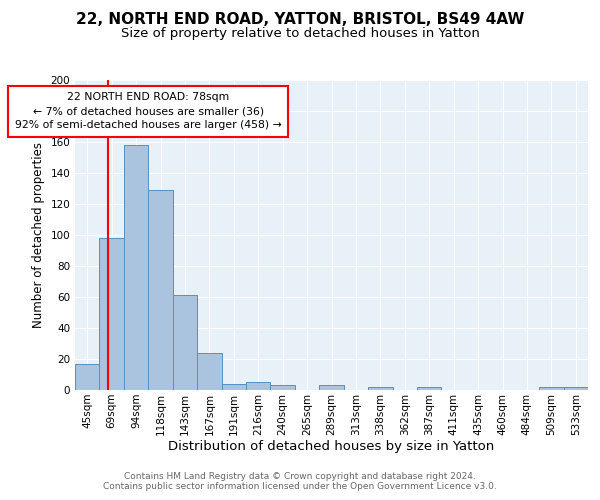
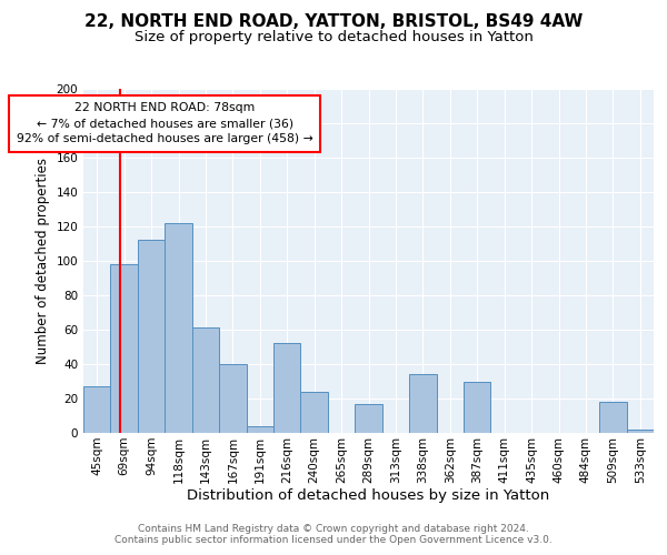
45sqm: 17 -> 27
94sqm: 158 -> 112
118sqm: 129 -> 122
167sqm: 24 -> 40
216sqm: 5 -> 52
240sqm: 3 -> 24
289sqm: 3 -> 17
338sqm: 2 -> 34
387sqm: 2 -> 30
509sqm: 2 -> 18
